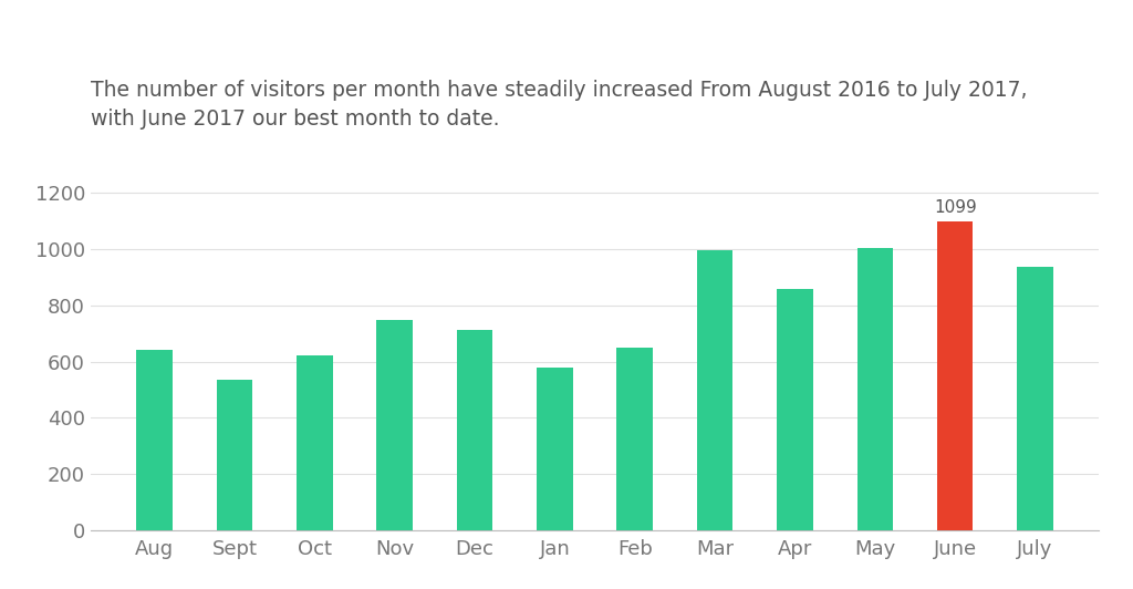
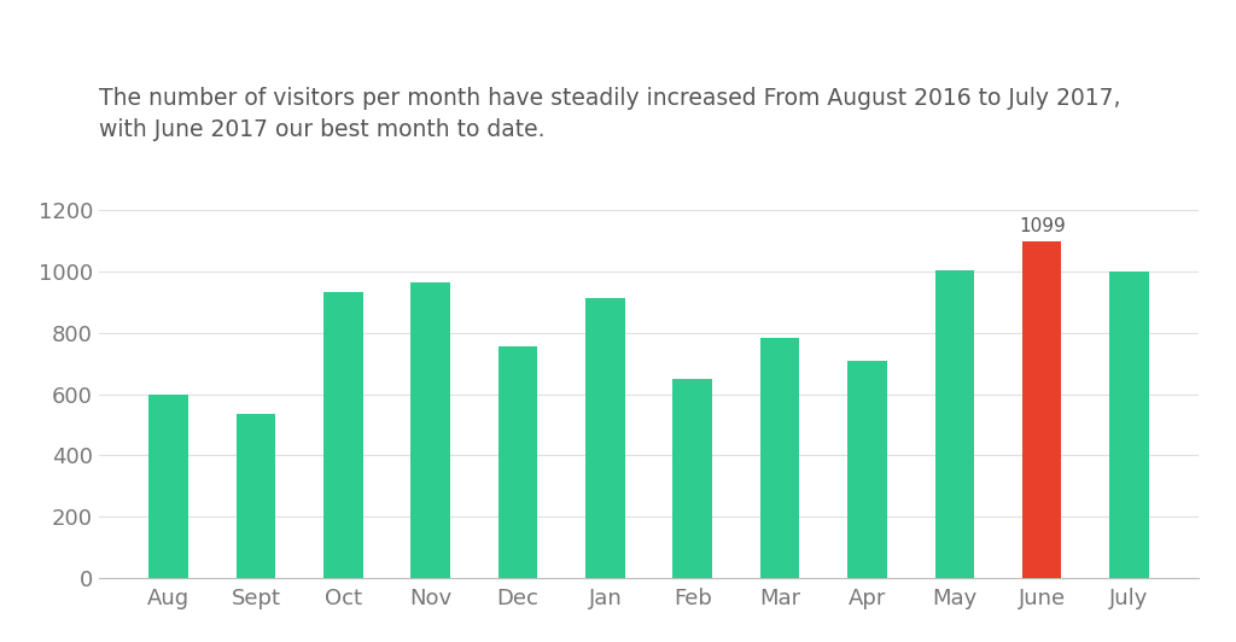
Aug: 640 -> 600
Oct: 620 -> 935
Nov: 748 -> 965
Dec: 713 -> 755
Jan: 578 -> 915
Mar: 998 -> 785
Apr: 858 -> 710
July: 936 -> 1000
